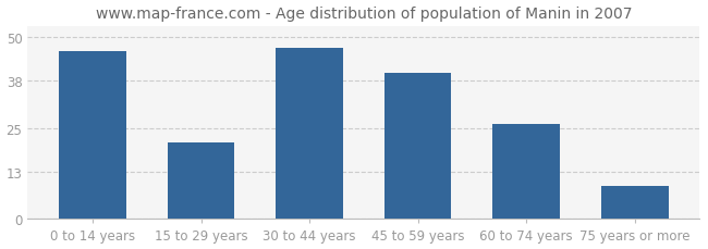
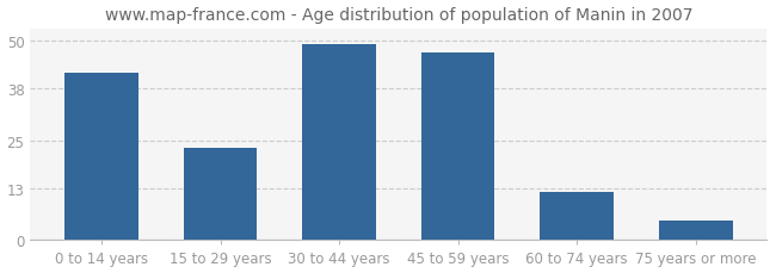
0 to 14 years: 46 -> 42
15 to 29 years: 21 -> 23
30 to 44 years: 47 -> 49
45 to 59 years: 40 -> 47
60 to 74 years: 26 -> 12
75 years or more: 9 -> 5
